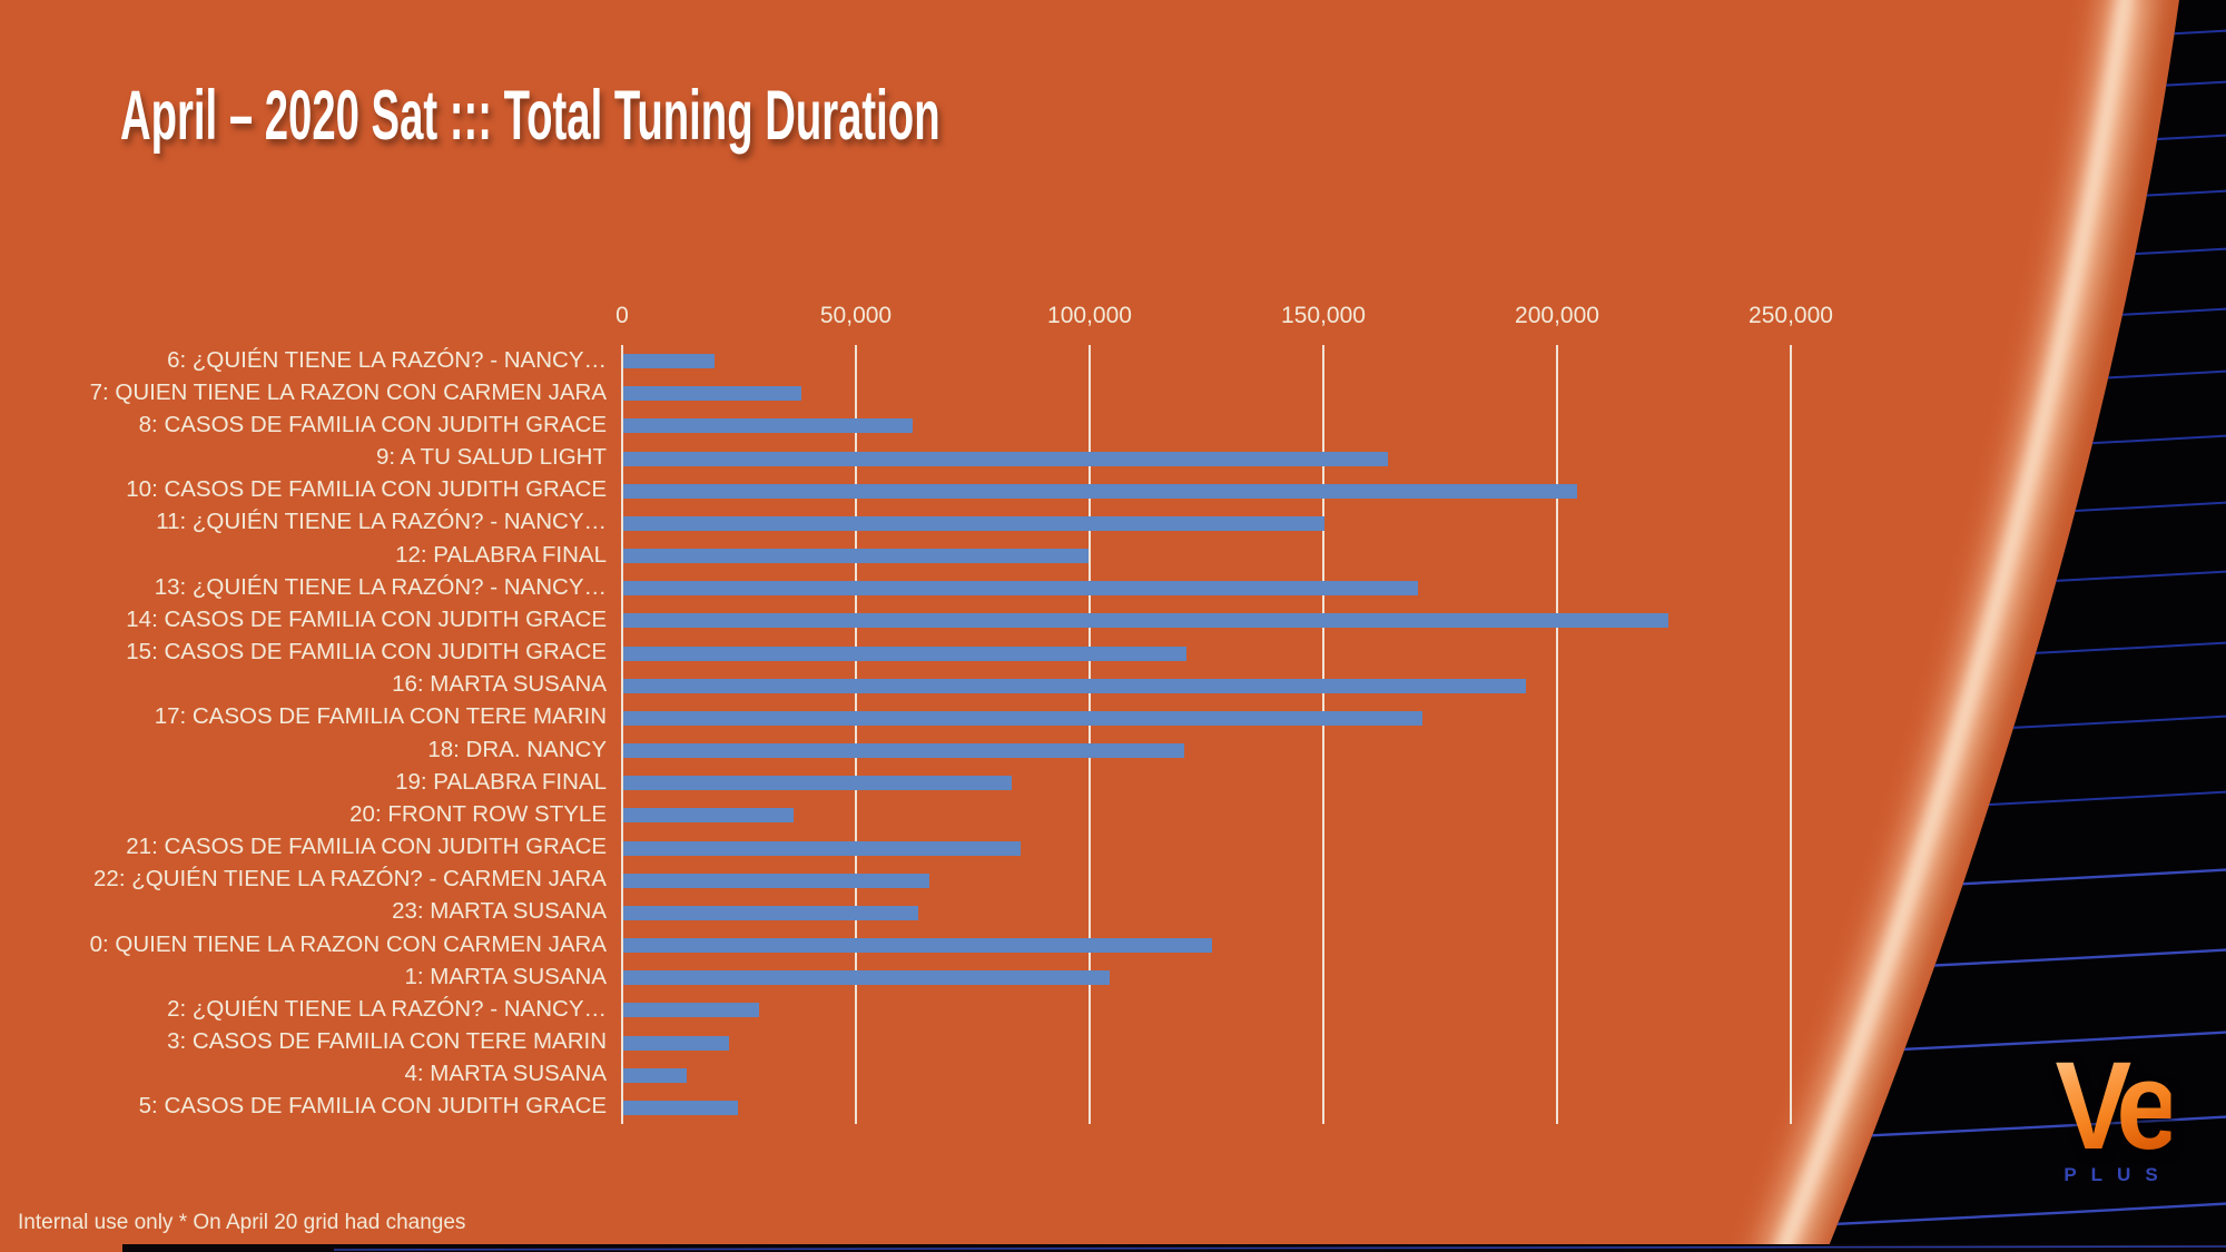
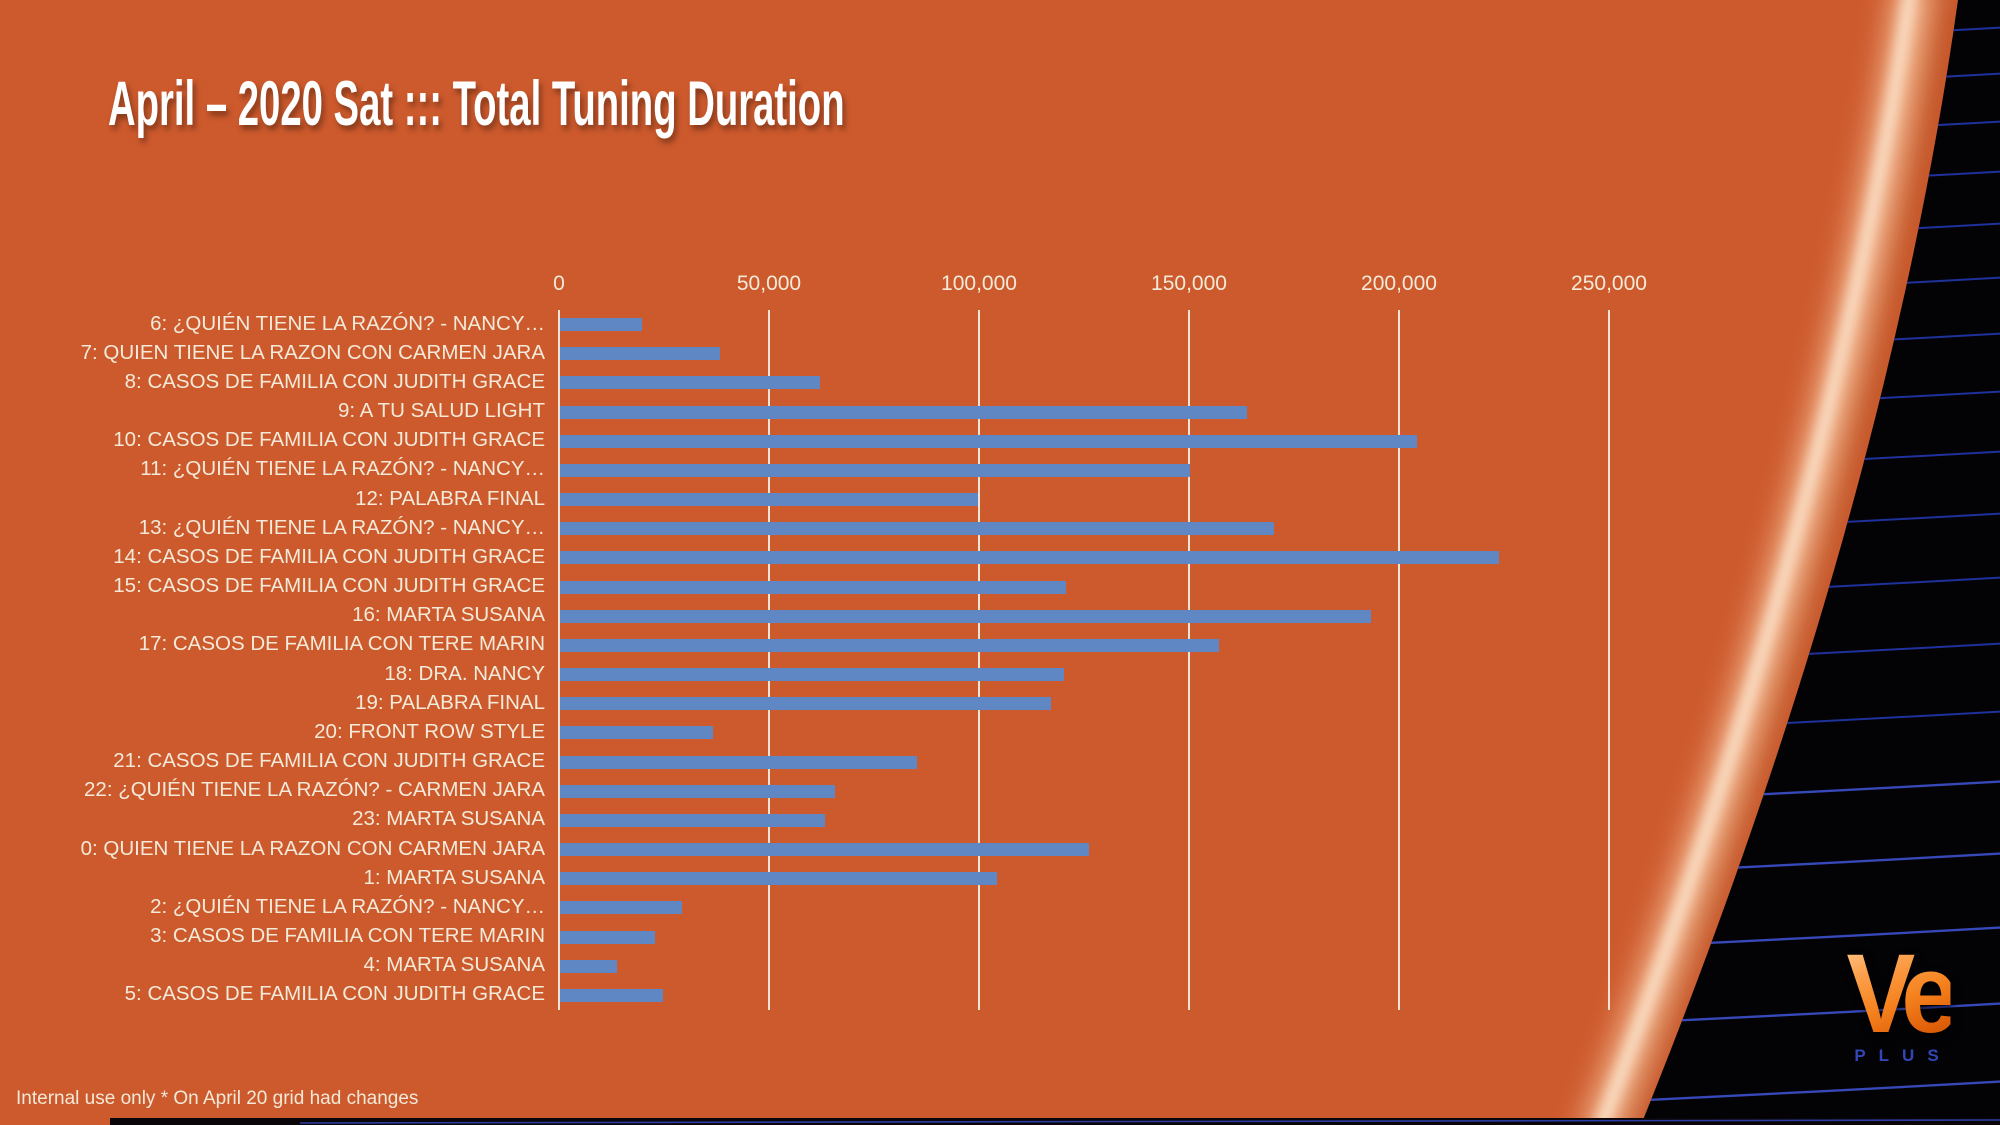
17: CASOS DE FAMILIA CON TERE MARIN: 171000 -> 157000
19: PALABRA FINAL: 83000 -> 117000
